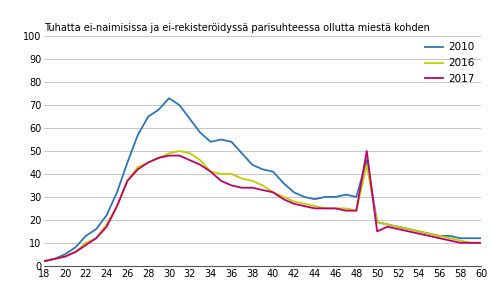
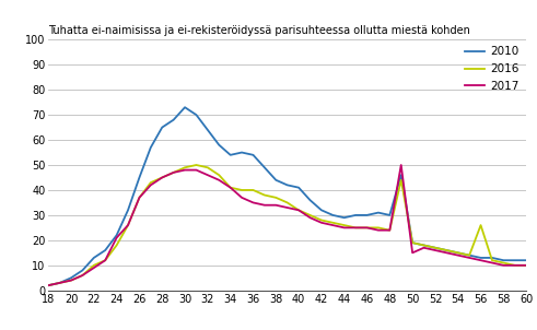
2017/24: 17 -> 21
2016/56: 13 -> 26
